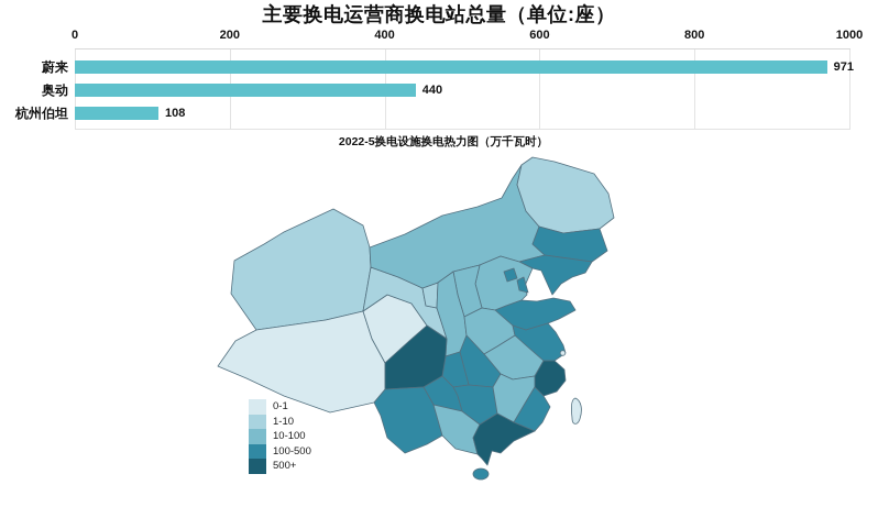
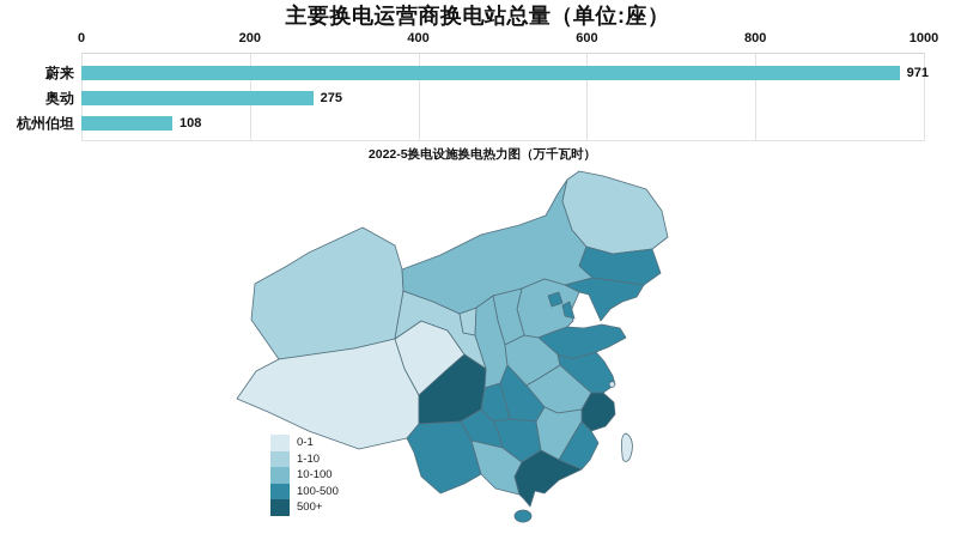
主要换电运营商换电站总量（单位:座）/奥动: 440 -> 275
